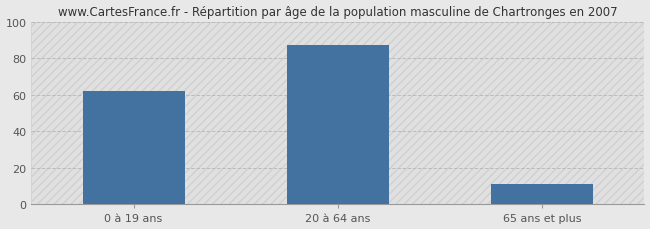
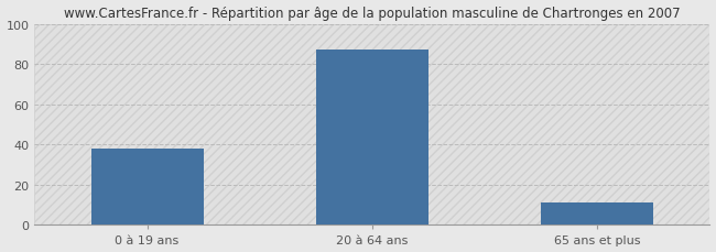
0 à 19 ans: 62 -> 38
